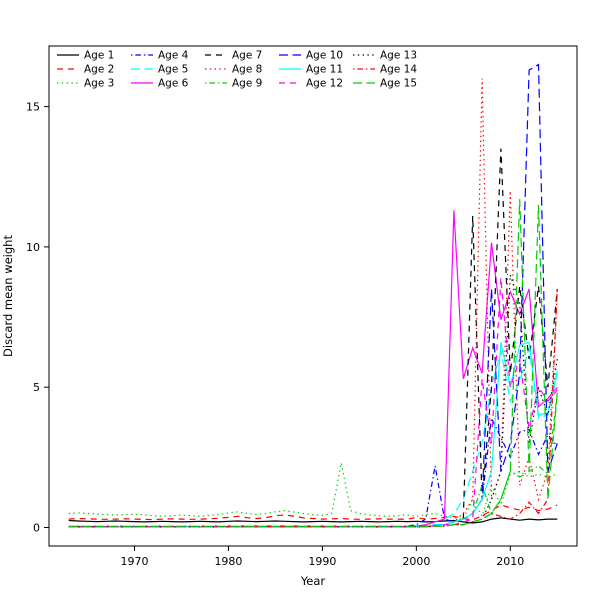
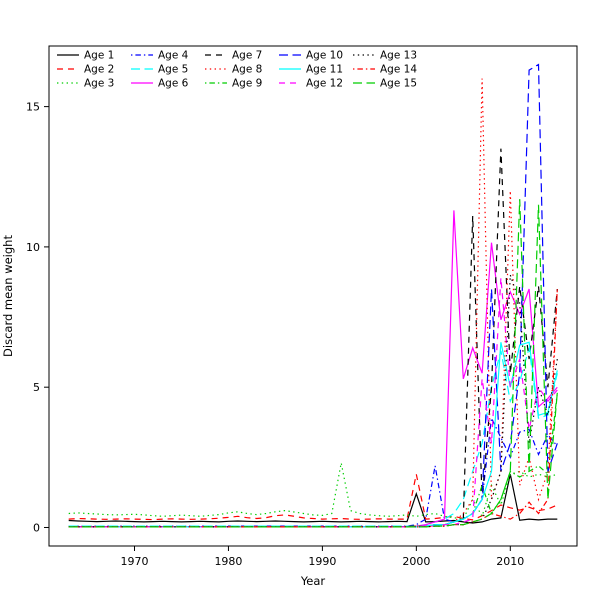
Age 1/2000: 0.2 -> 1.2
Age 2/2000: 0.3 -> 1.9
Age 1/2010: 0.3 -> 1.9
